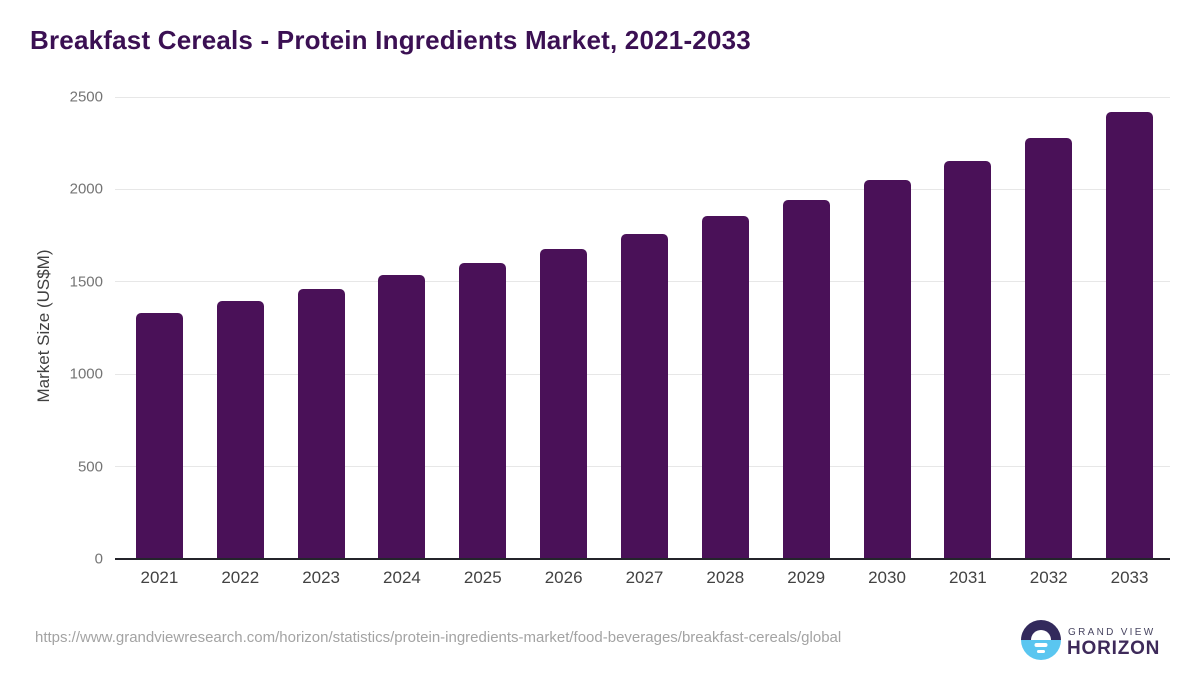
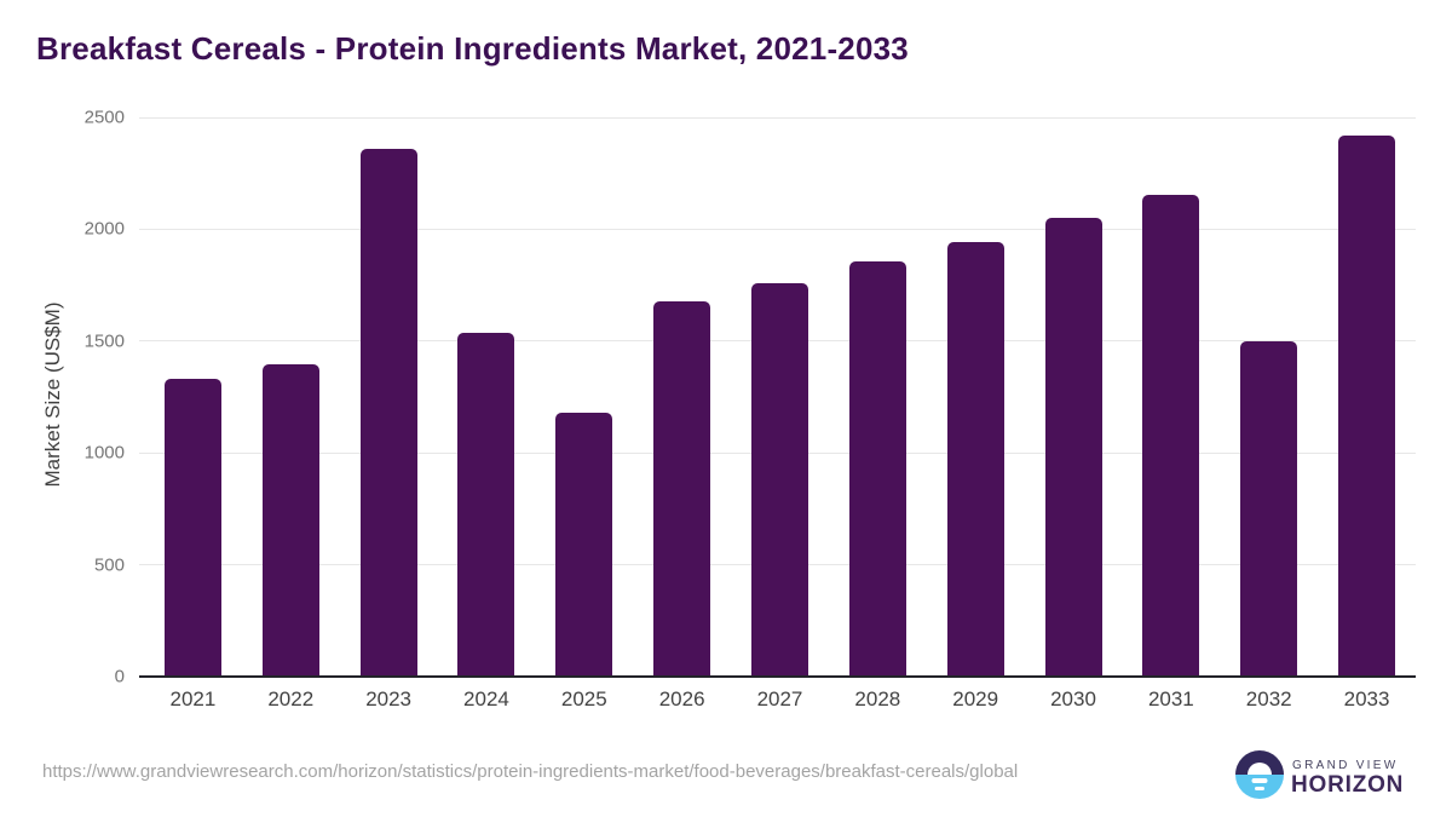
2023: 1460 -> 2360
2025: 1600 -> 1180
2032: 2280 -> 1500
